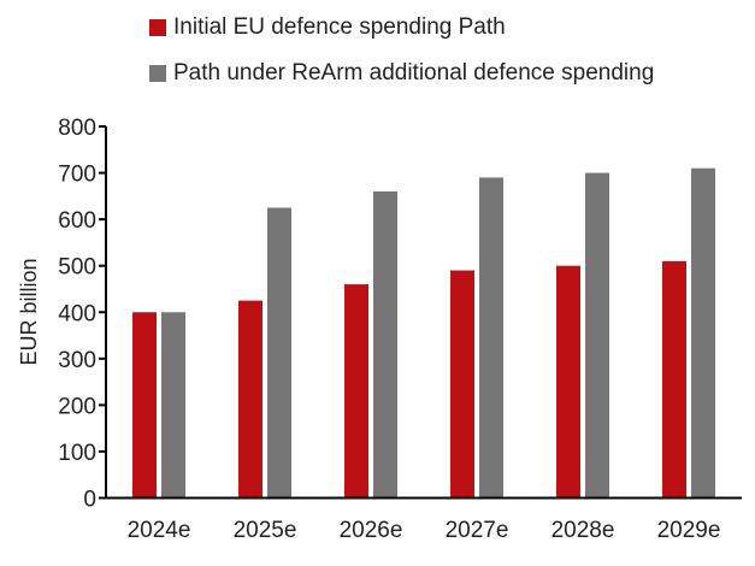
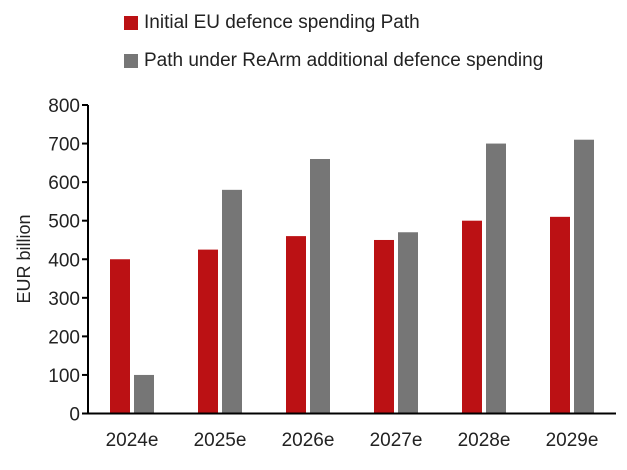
Path under ReArm additional defence spending/2024e: 400 -> 100
Path under ReArm additional defence spending/2025e: 620 -> 580
Initial EU defence spending Path/2027e: 490 -> 450
Path under ReArm additional defence spending/2027e: 690 -> 470
